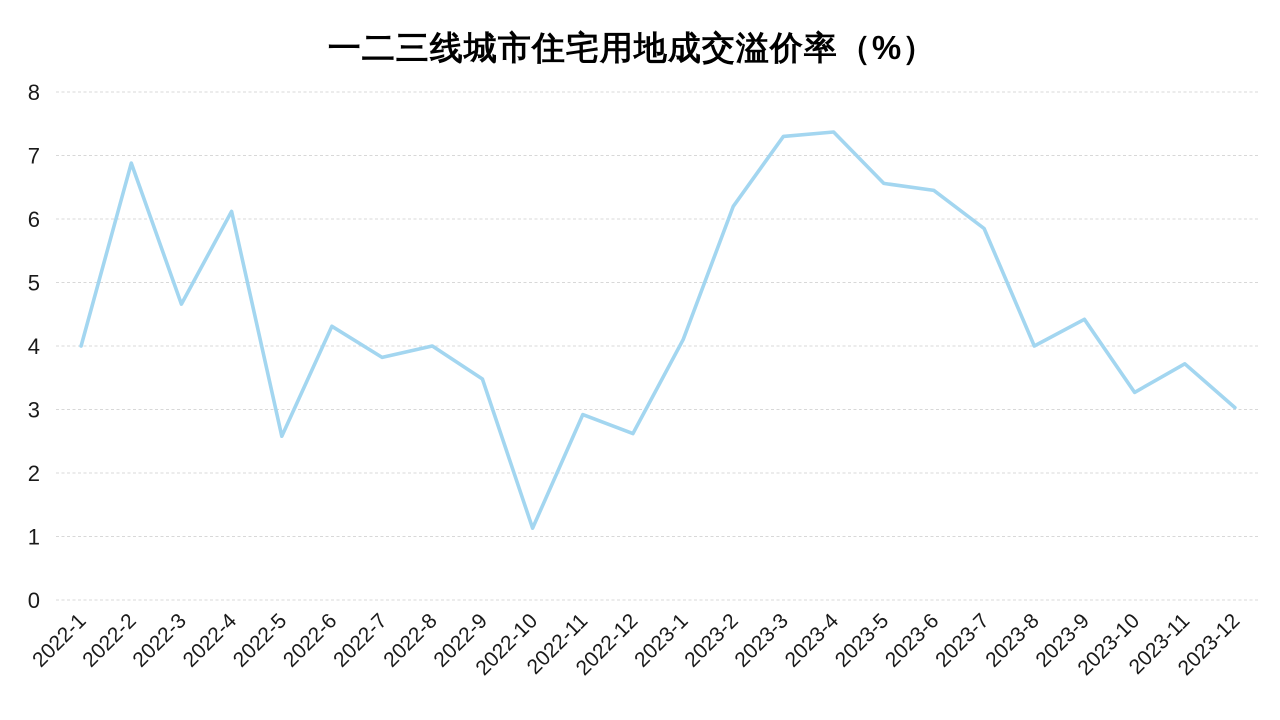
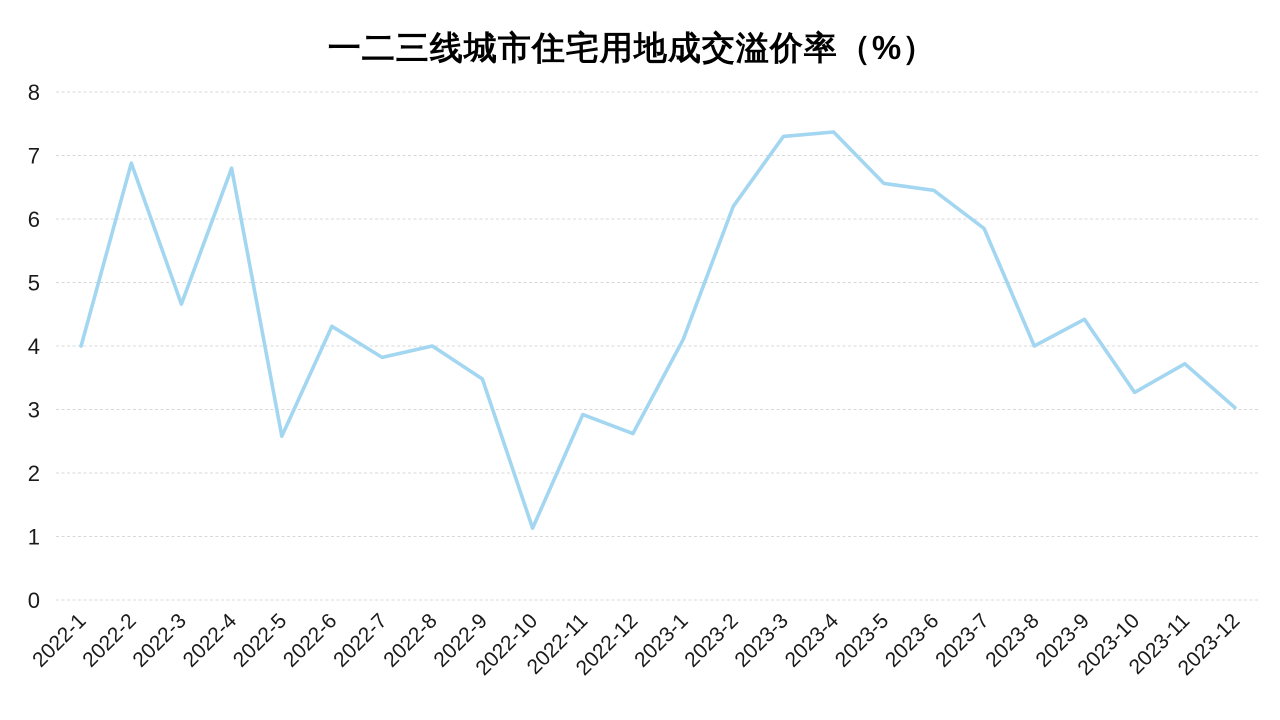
2022-4: 6.1 -> 6.8
